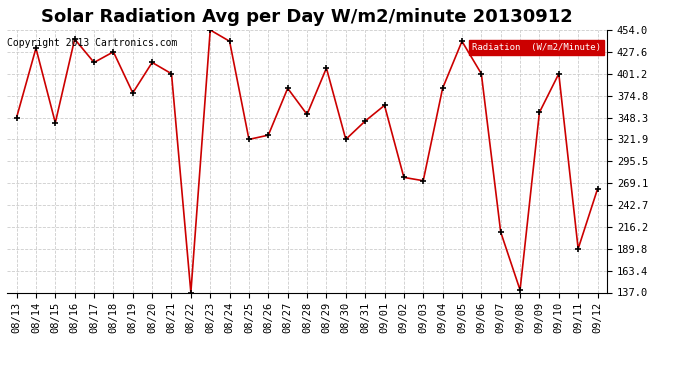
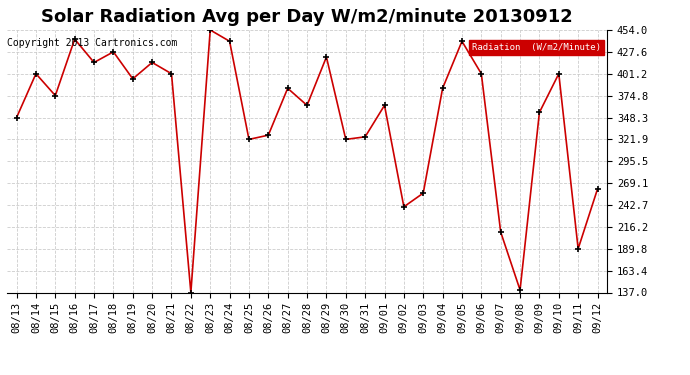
08/14: 432 -> 401
08/15: 342 -> 375
08/19: 378 -> 395
08/28: 352 -> 363
08/29: 408 -> 421
08/31: 344 -> 325
09/02: 276 -> 240
09/03: 272 -> 257
